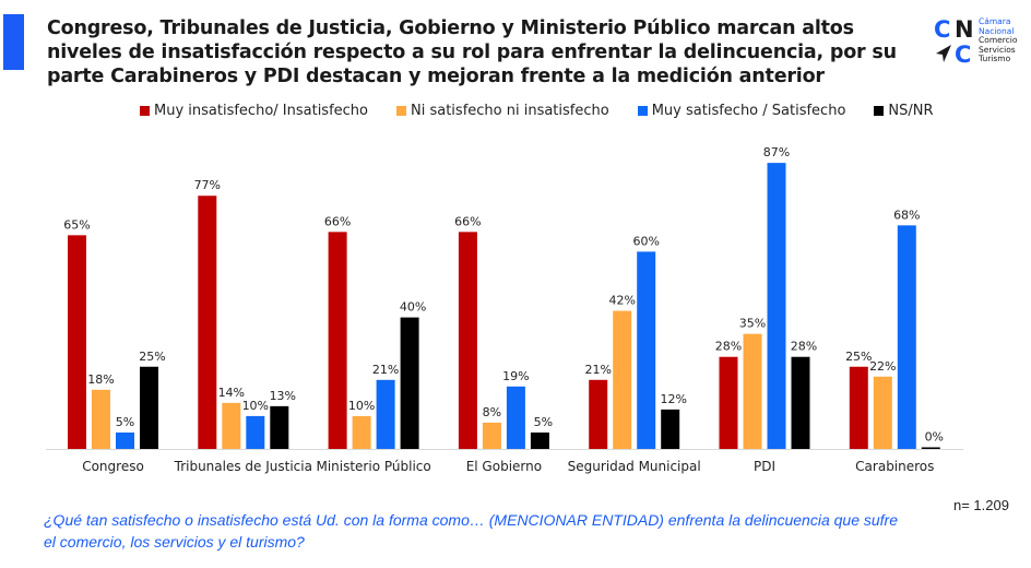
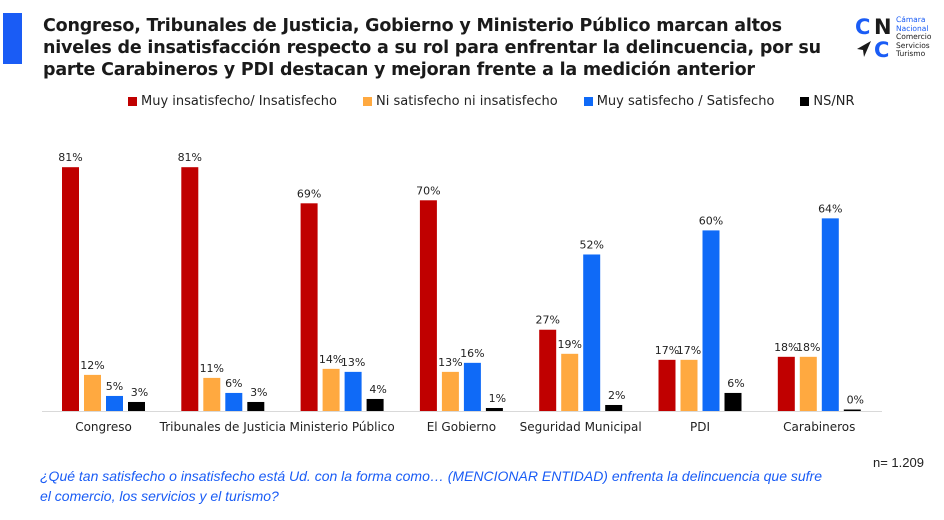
Muy insatisfecho/ Insatisfecho/Congreso: 65% -> 81%
Ni satisfecho ni insatisfecho/Congreso: 18% -> 12%
NS/NR/Congreso: 25% -> 3%
Muy insatisfecho/ Insatisfecho/Tribunales de Justicia: 77% -> 81%
Ni satisfecho ni insatisfecho/Tribunales de Justicia: 14% -> 11%
Muy satisfecho / Satisfecho/Tribunales de Justicia: 10% -> 6%
NS/NR/Tribunales de Justicia: 13% -> 3%
Muy insatisfecho/ Insatisfecho/Ministerio Público: 66% -> 69%
Ni satisfecho ni insatisfecho/Ministerio Público: 10% -> 14%
Muy satisfecho / Satisfecho/Ministerio Público: 21% -> 13%
NS/NR/Ministerio Público: 40% -> 4%
Muy insatisfecho/ Insatisfecho/El Gobierno: 66% -> 70%
Ni satisfecho ni insatisfecho/El Gobierno: 8% -> 13%
Muy satisfecho / Satisfecho/El Gobierno: 19% -> 16%
NS/NR/El Gobierno: 5% -> 1%
Muy insatisfecho/ Insatisfecho/Seguridad Municipal: 21% -> 27%
Ni satisfecho ni insatisfecho/Seguridad Municipal: 42% -> 19%
Muy satisfecho / Satisfecho/Seguridad Municipal: 60% -> 52%
NS/NR/Seguridad Municipal: 12% -> 2%
Muy insatisfecho/ Insatisfecho/PDI: 28% -> 17%
Ni satisfecho ni insatisfecho/PDI: 35% -> 17%
Muy satisfecho / Satisfecho/PDI: 87% -> 60%
NS/NR/PDI: 28% -> 6%
Muy insatisfecho/ Insatisfecho/Carabineros: 25% -> 18%
Ni satisfecho ni insatisfecho/Carabineros: 22% -> 18%
Muy satisfecho / Satisfecho/Carabineros: 68% -> 64%
